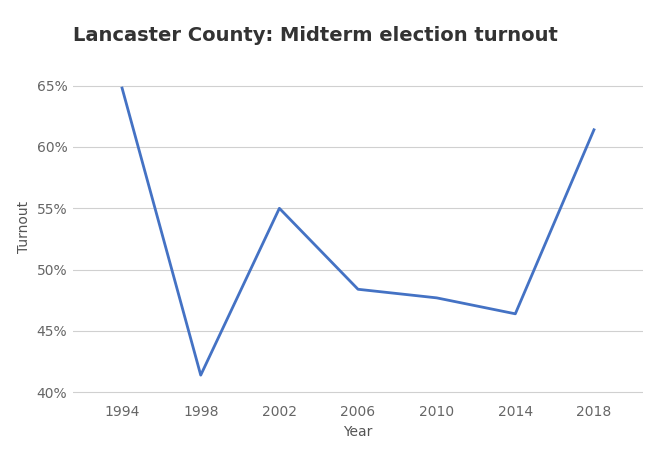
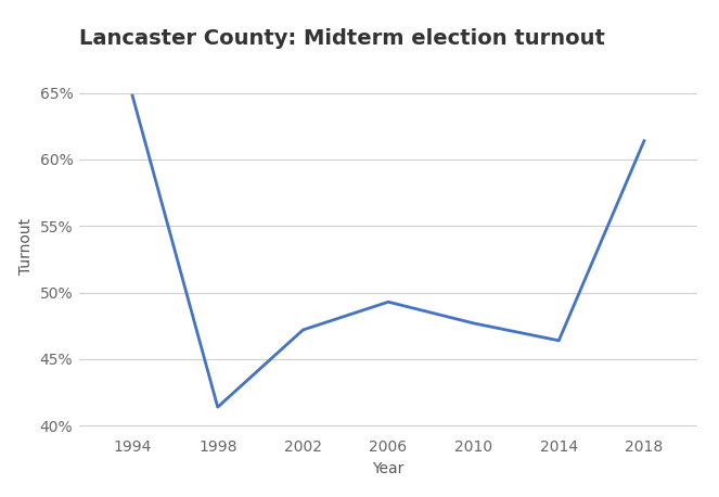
2002: 55.0% -> 47.2%
2006: 48.4% -> 49.3%
